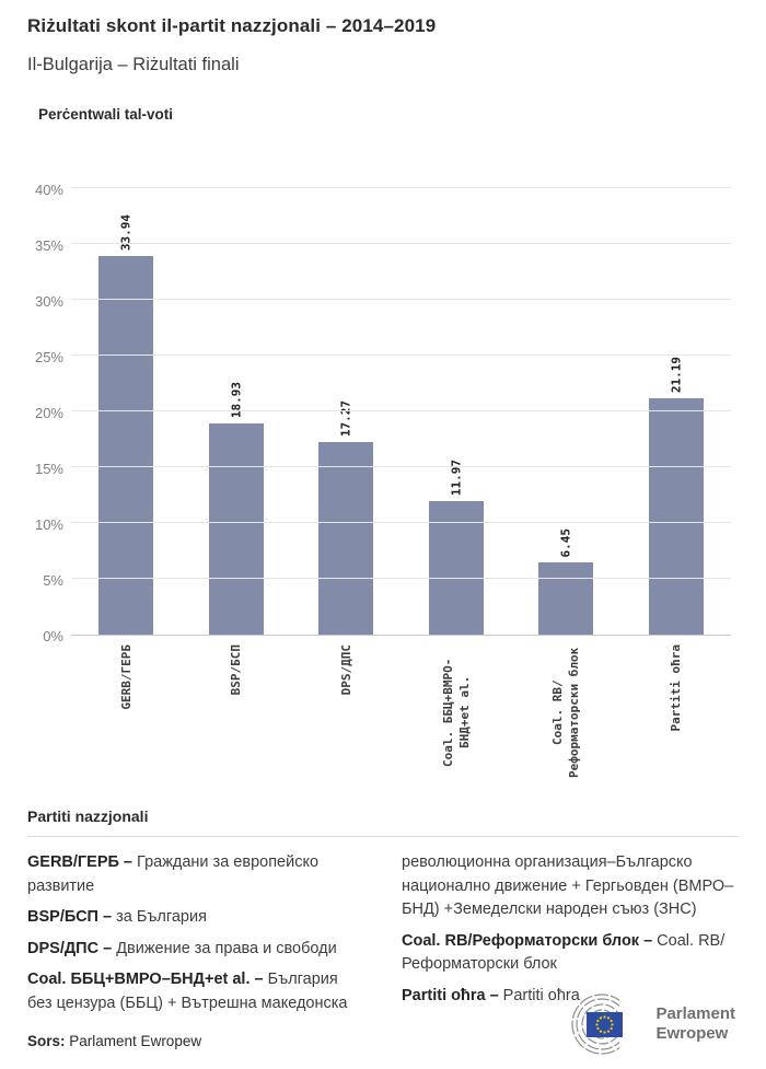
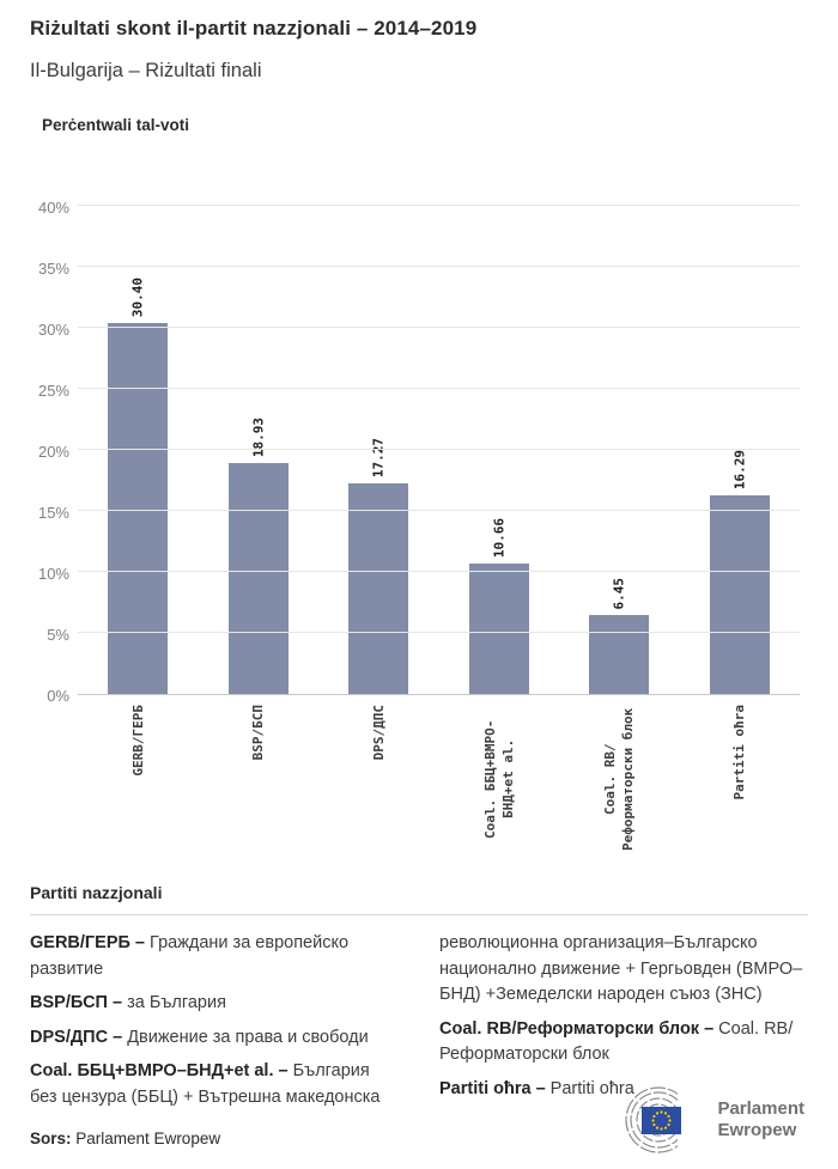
GERB/ГЕРБ: 33.94 -> 30.40
Coal. ББЦ+ВМРО-БНД+et al.: 11.97 -> 10.66
Partiti oħra: 21.19 -> 16.29
